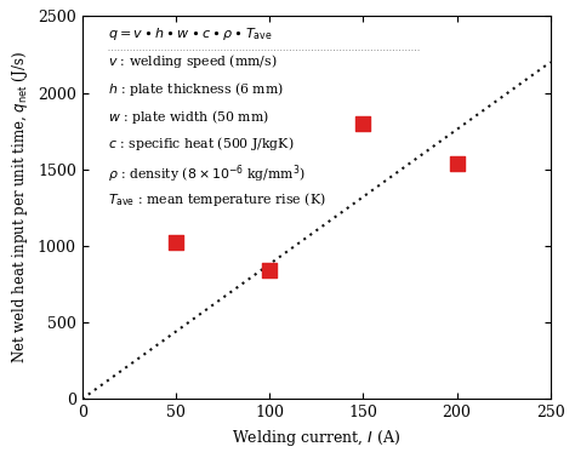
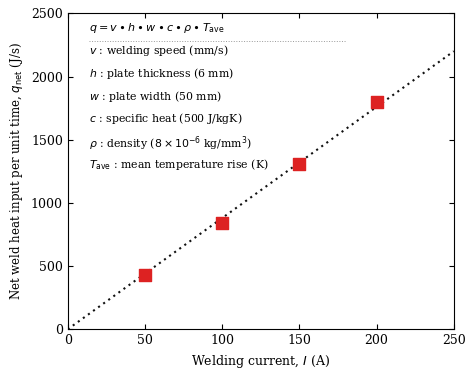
50: 1020 -> 430
150: 1800 -> 1310
200: 1540 -> 1800
